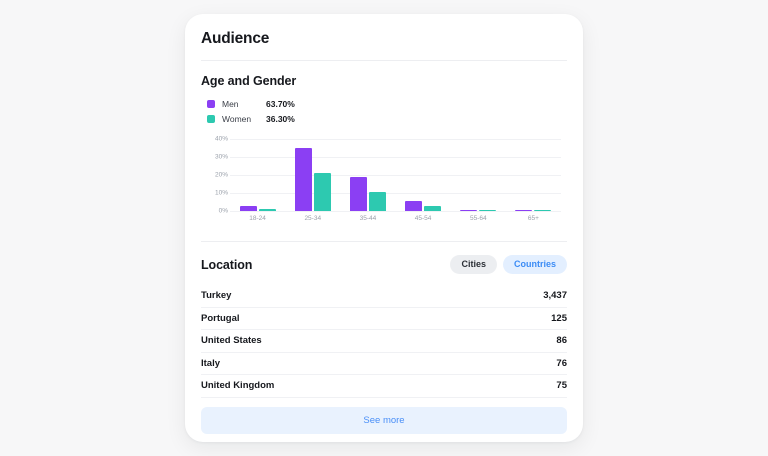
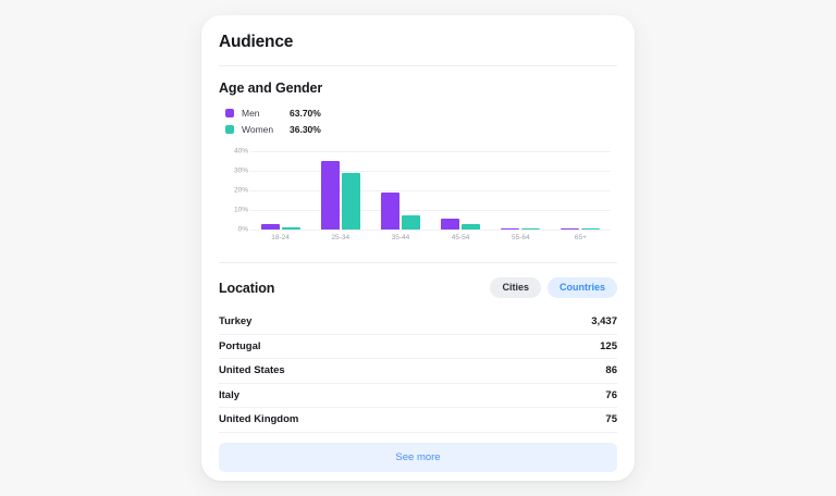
Women/25-34: 21% -> 29%
Women/35-44: 10% -> 7%
